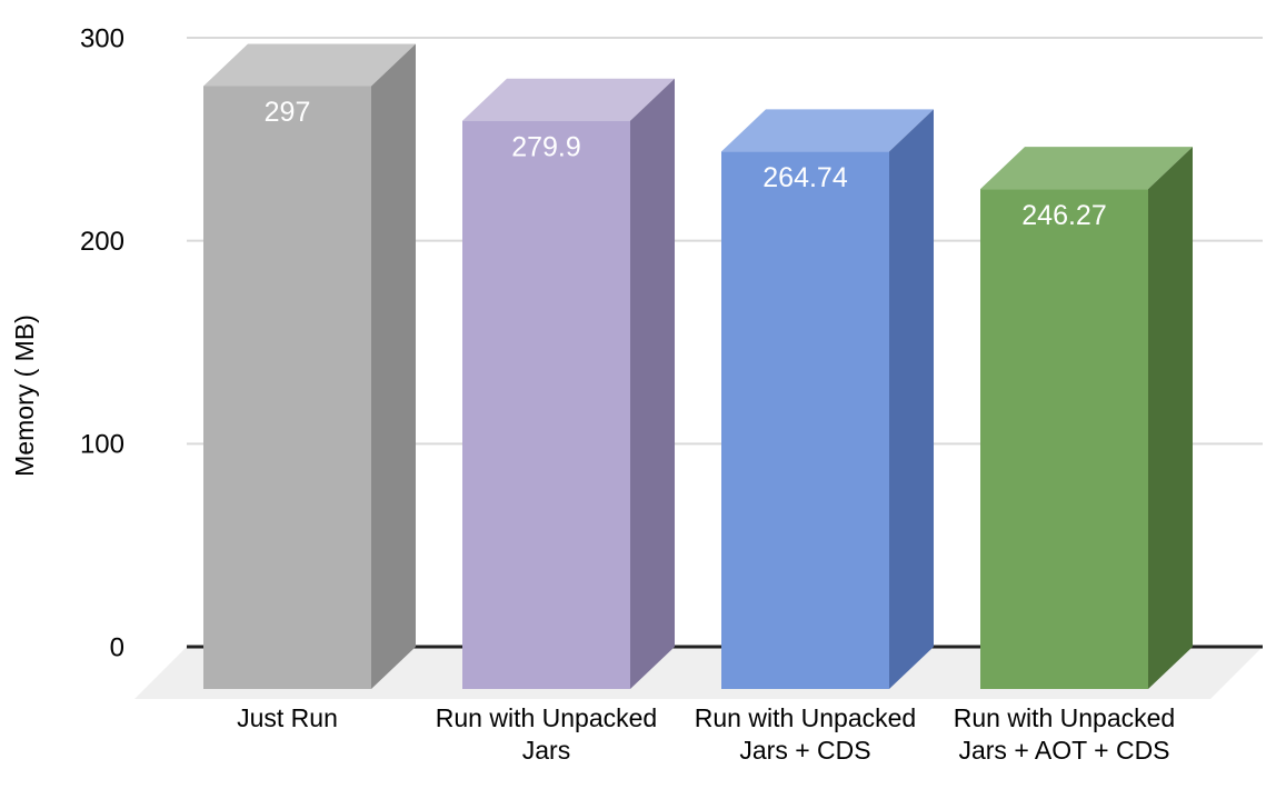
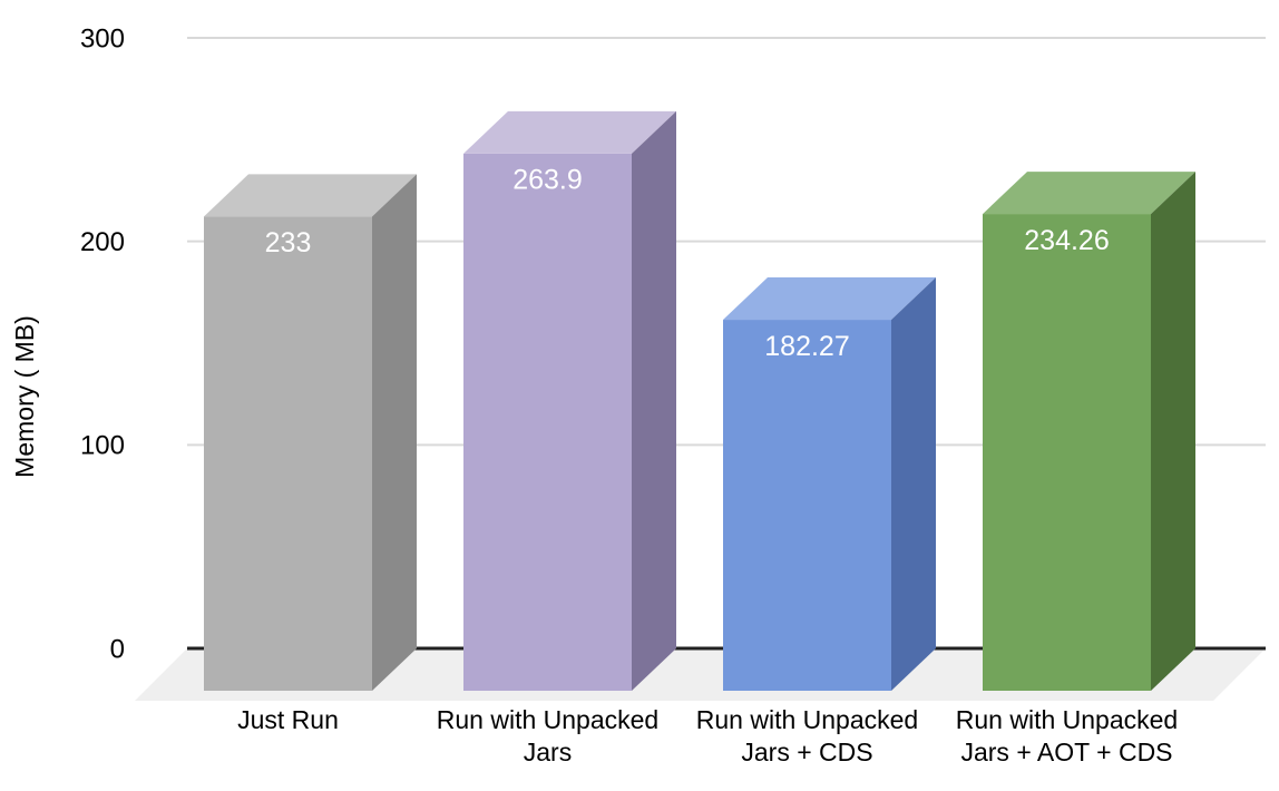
Just Run: 297 -> 233
Run with Unpacked Jars: 279.9 -> 263.9
Run with Unpacked Jars + CDS: 264.74 -> 182.27
Run with Unpacked Jars + AOT + CDS: 246.27 -> 234.26
